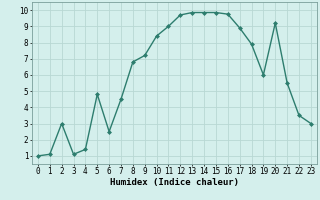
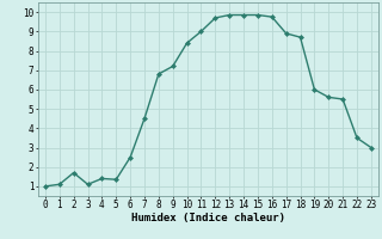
2: 3.0 -> 1.7
5: 4.8 -> 1.4
18: 7.9 -> 8.7
20: 9.2 -> 5.6
